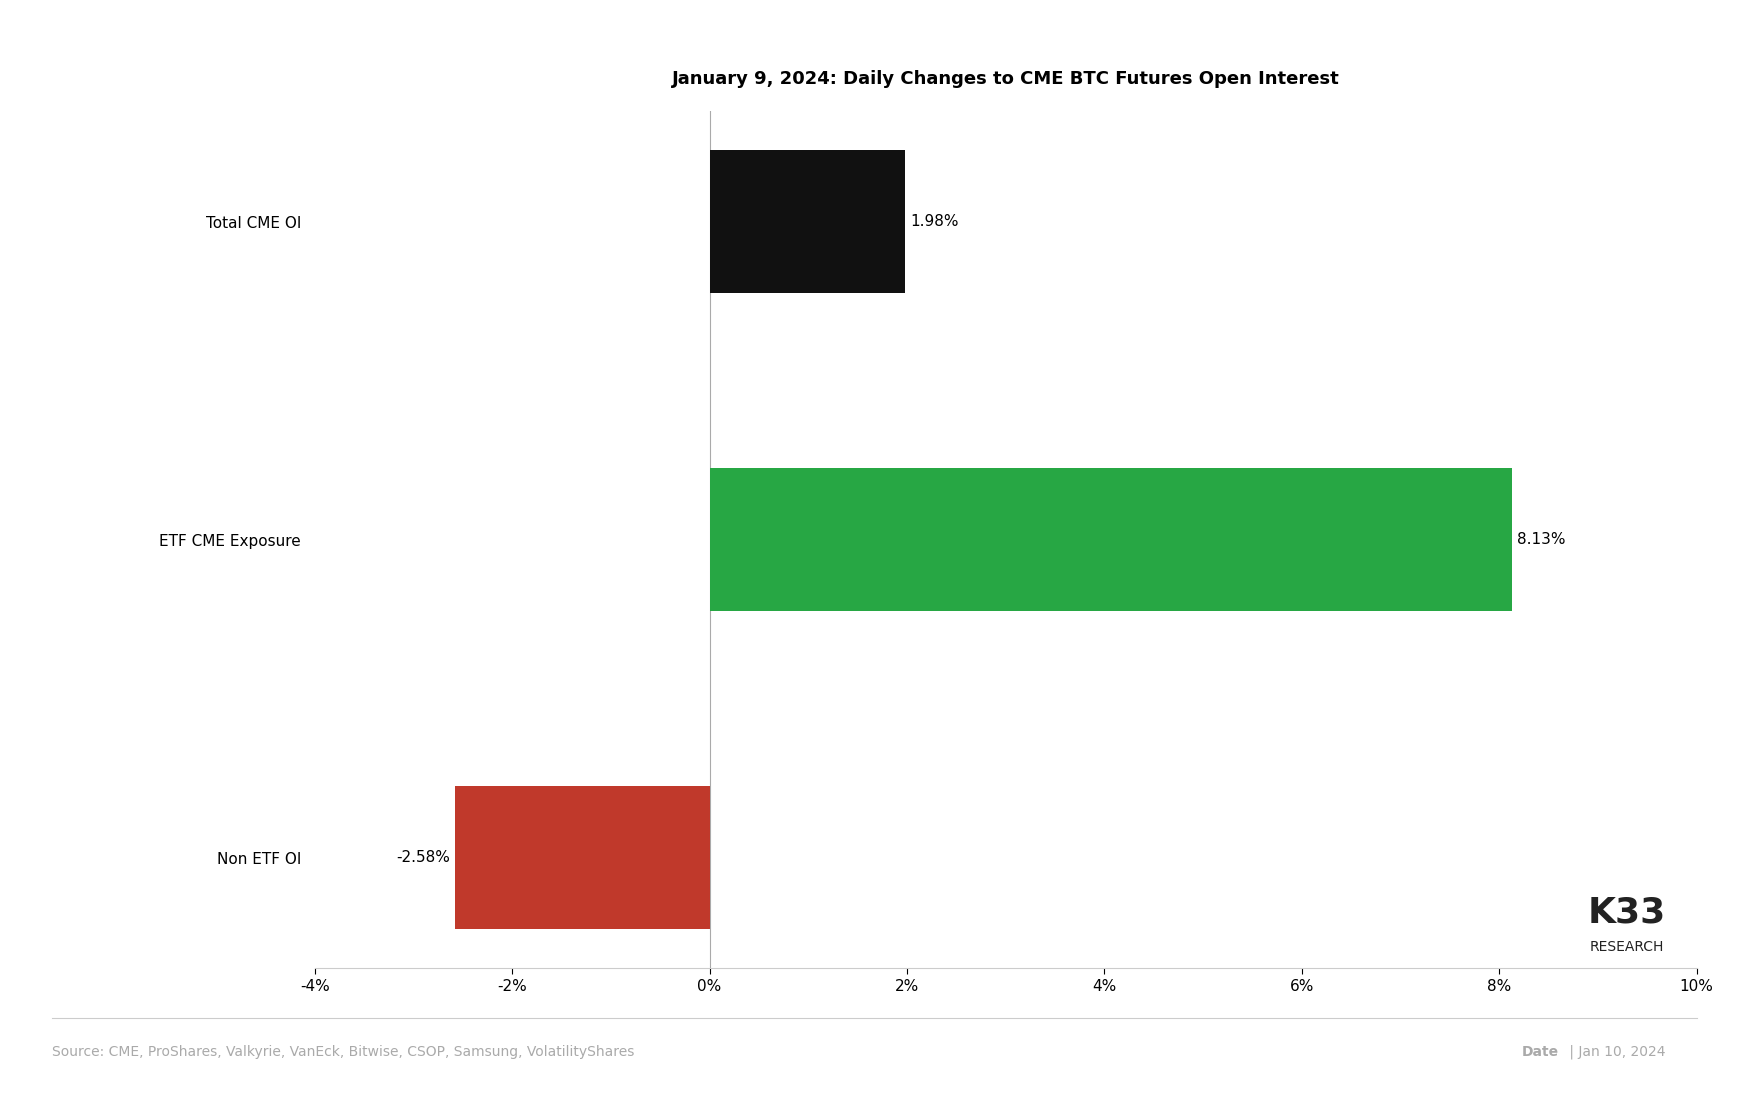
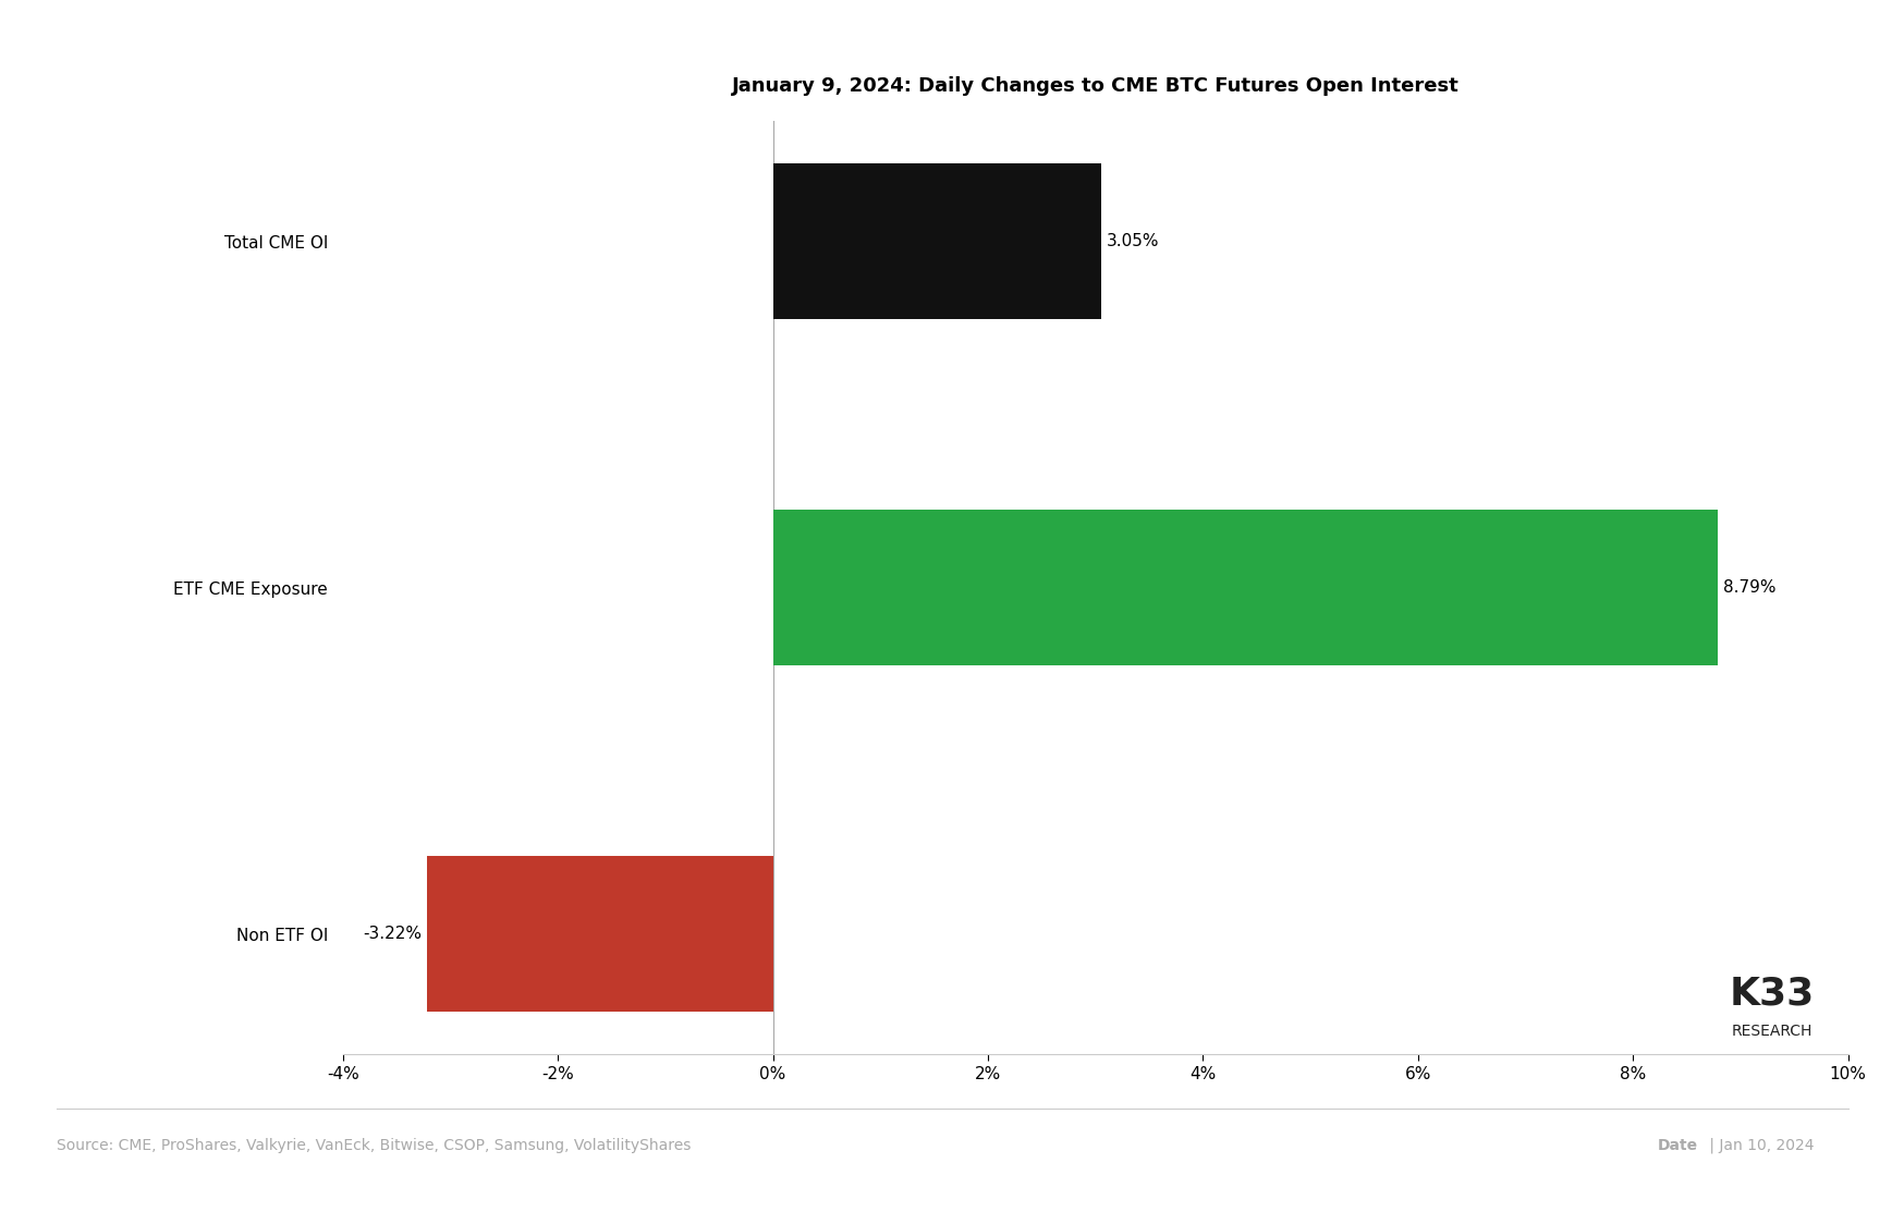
Total CME OI: 1.98% -> 3.05%
ETF CME Exposure: 8.13% -> 8.79%
Non ETF OI: -2.58% -> -3.22%
